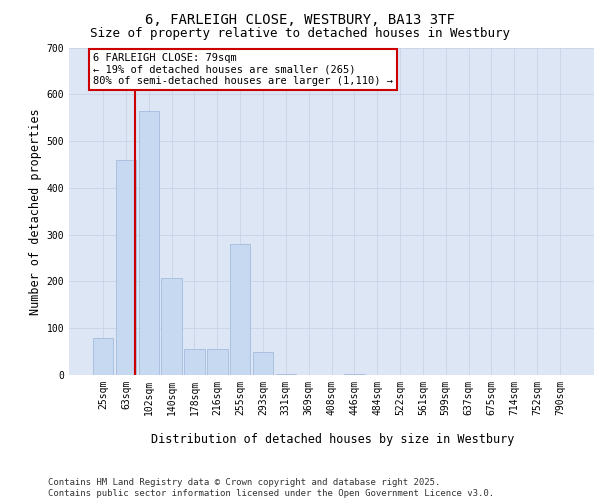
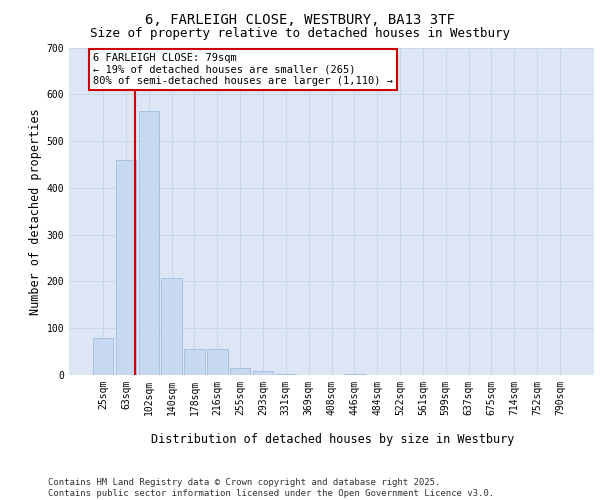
255sqm: 280 -> 15
293sqm: 50 -> 8
